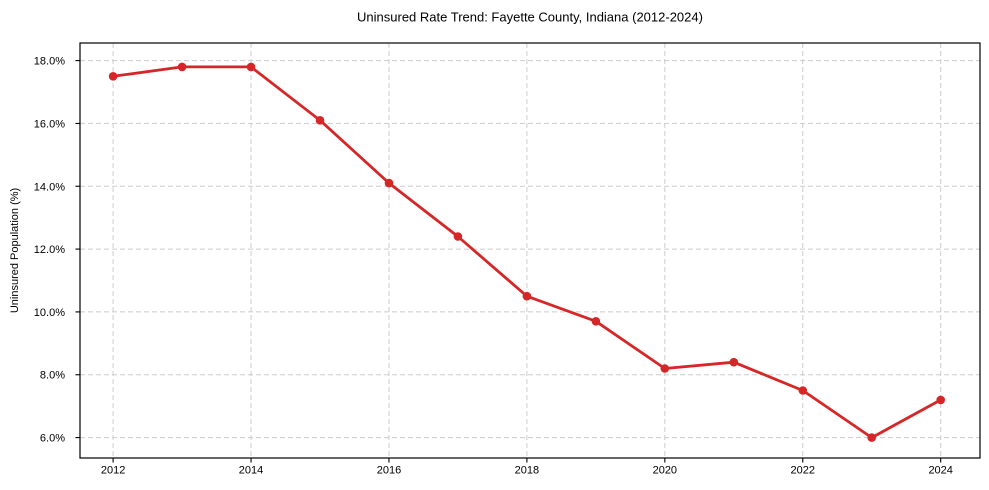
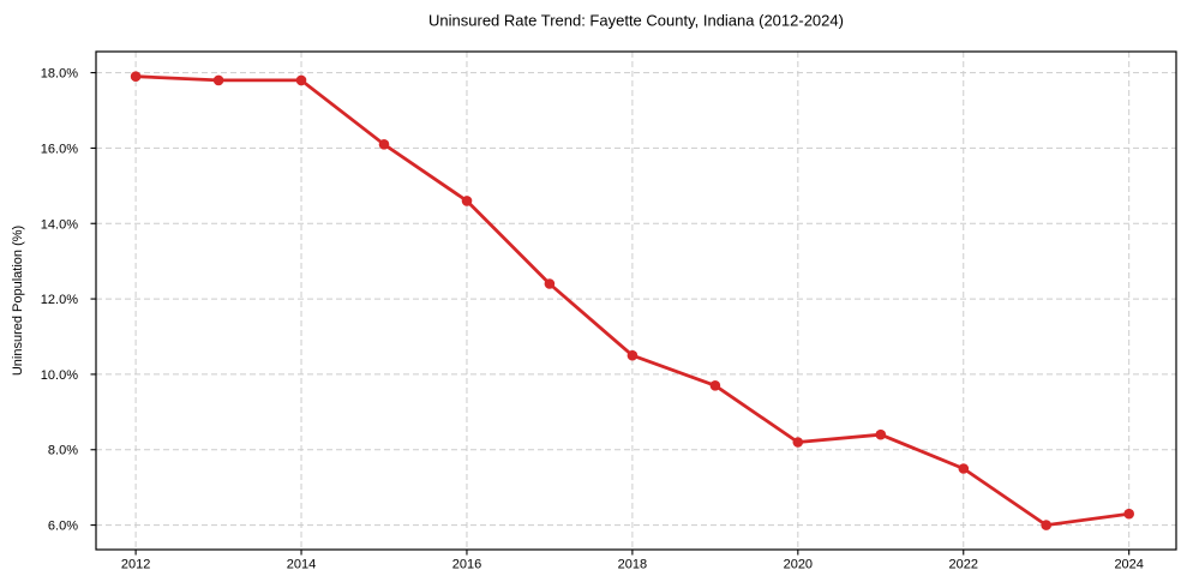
2012: 17.5% -> 17.9%
2016: 14.1% -> 14.6%
2024: 7.2% -> 6.3%
